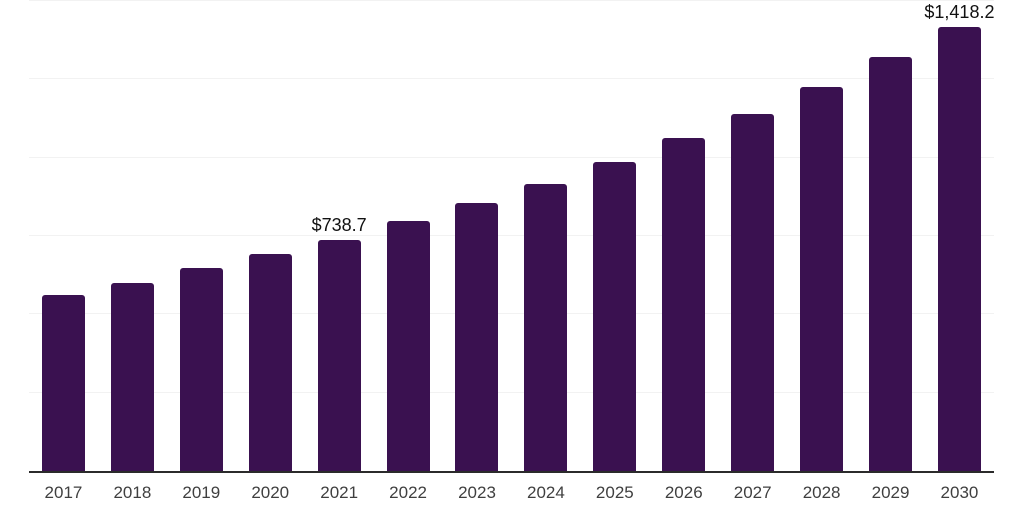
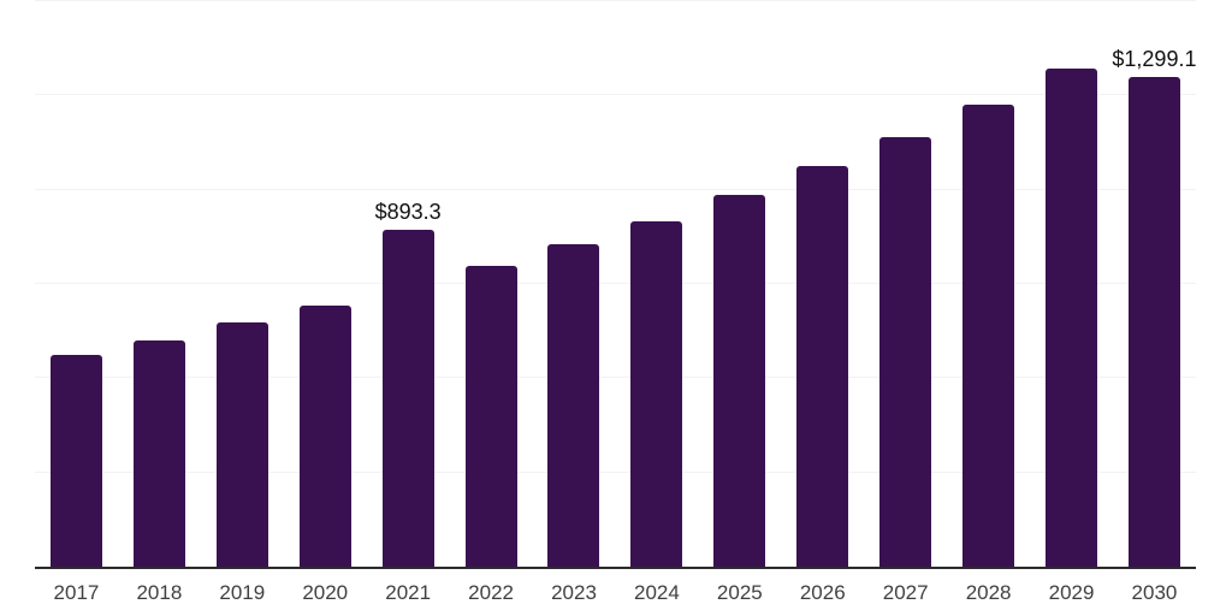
2021: $738.7 -> $893.3
2030: $1,418.2 -> $1,299.1
